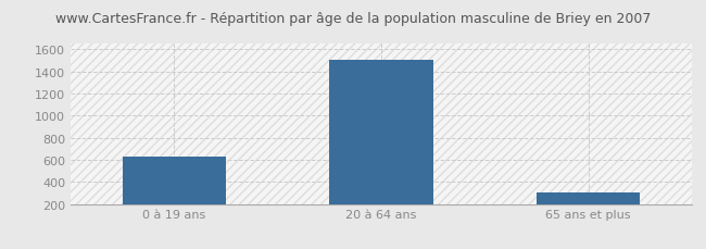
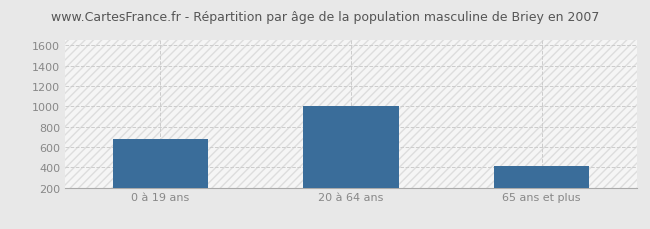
0 à 19 ans: 630 -> 680
20 à 64 ans: 1510 -> 1000
65 ans et plus: 300 -> 410
